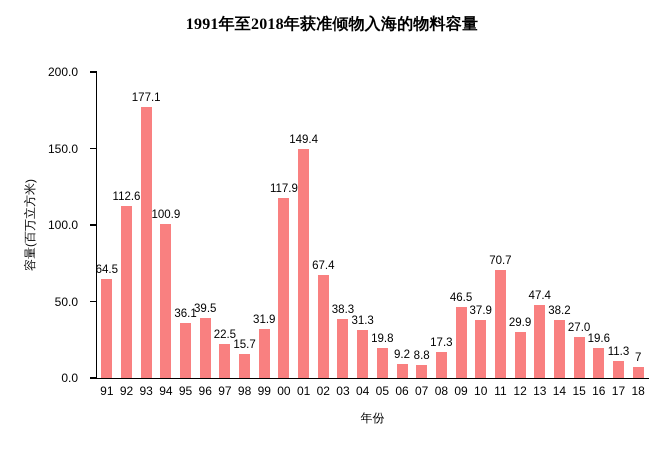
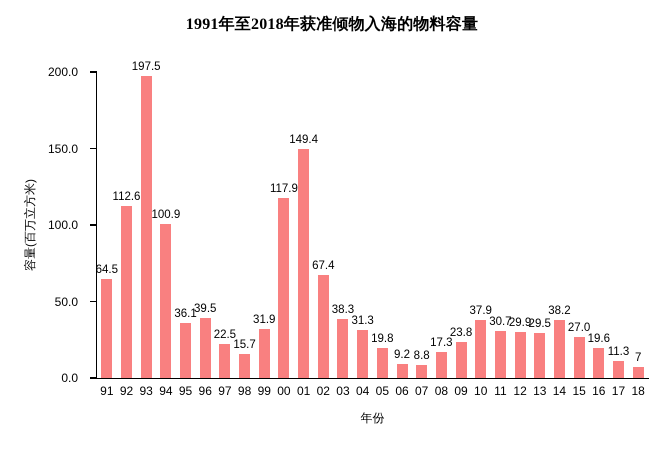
93: 177.1 -> 197.5
09: 46.5 -> 23.8
11: 70.7 -> 30.7
13: 47.4 -> 29.5
